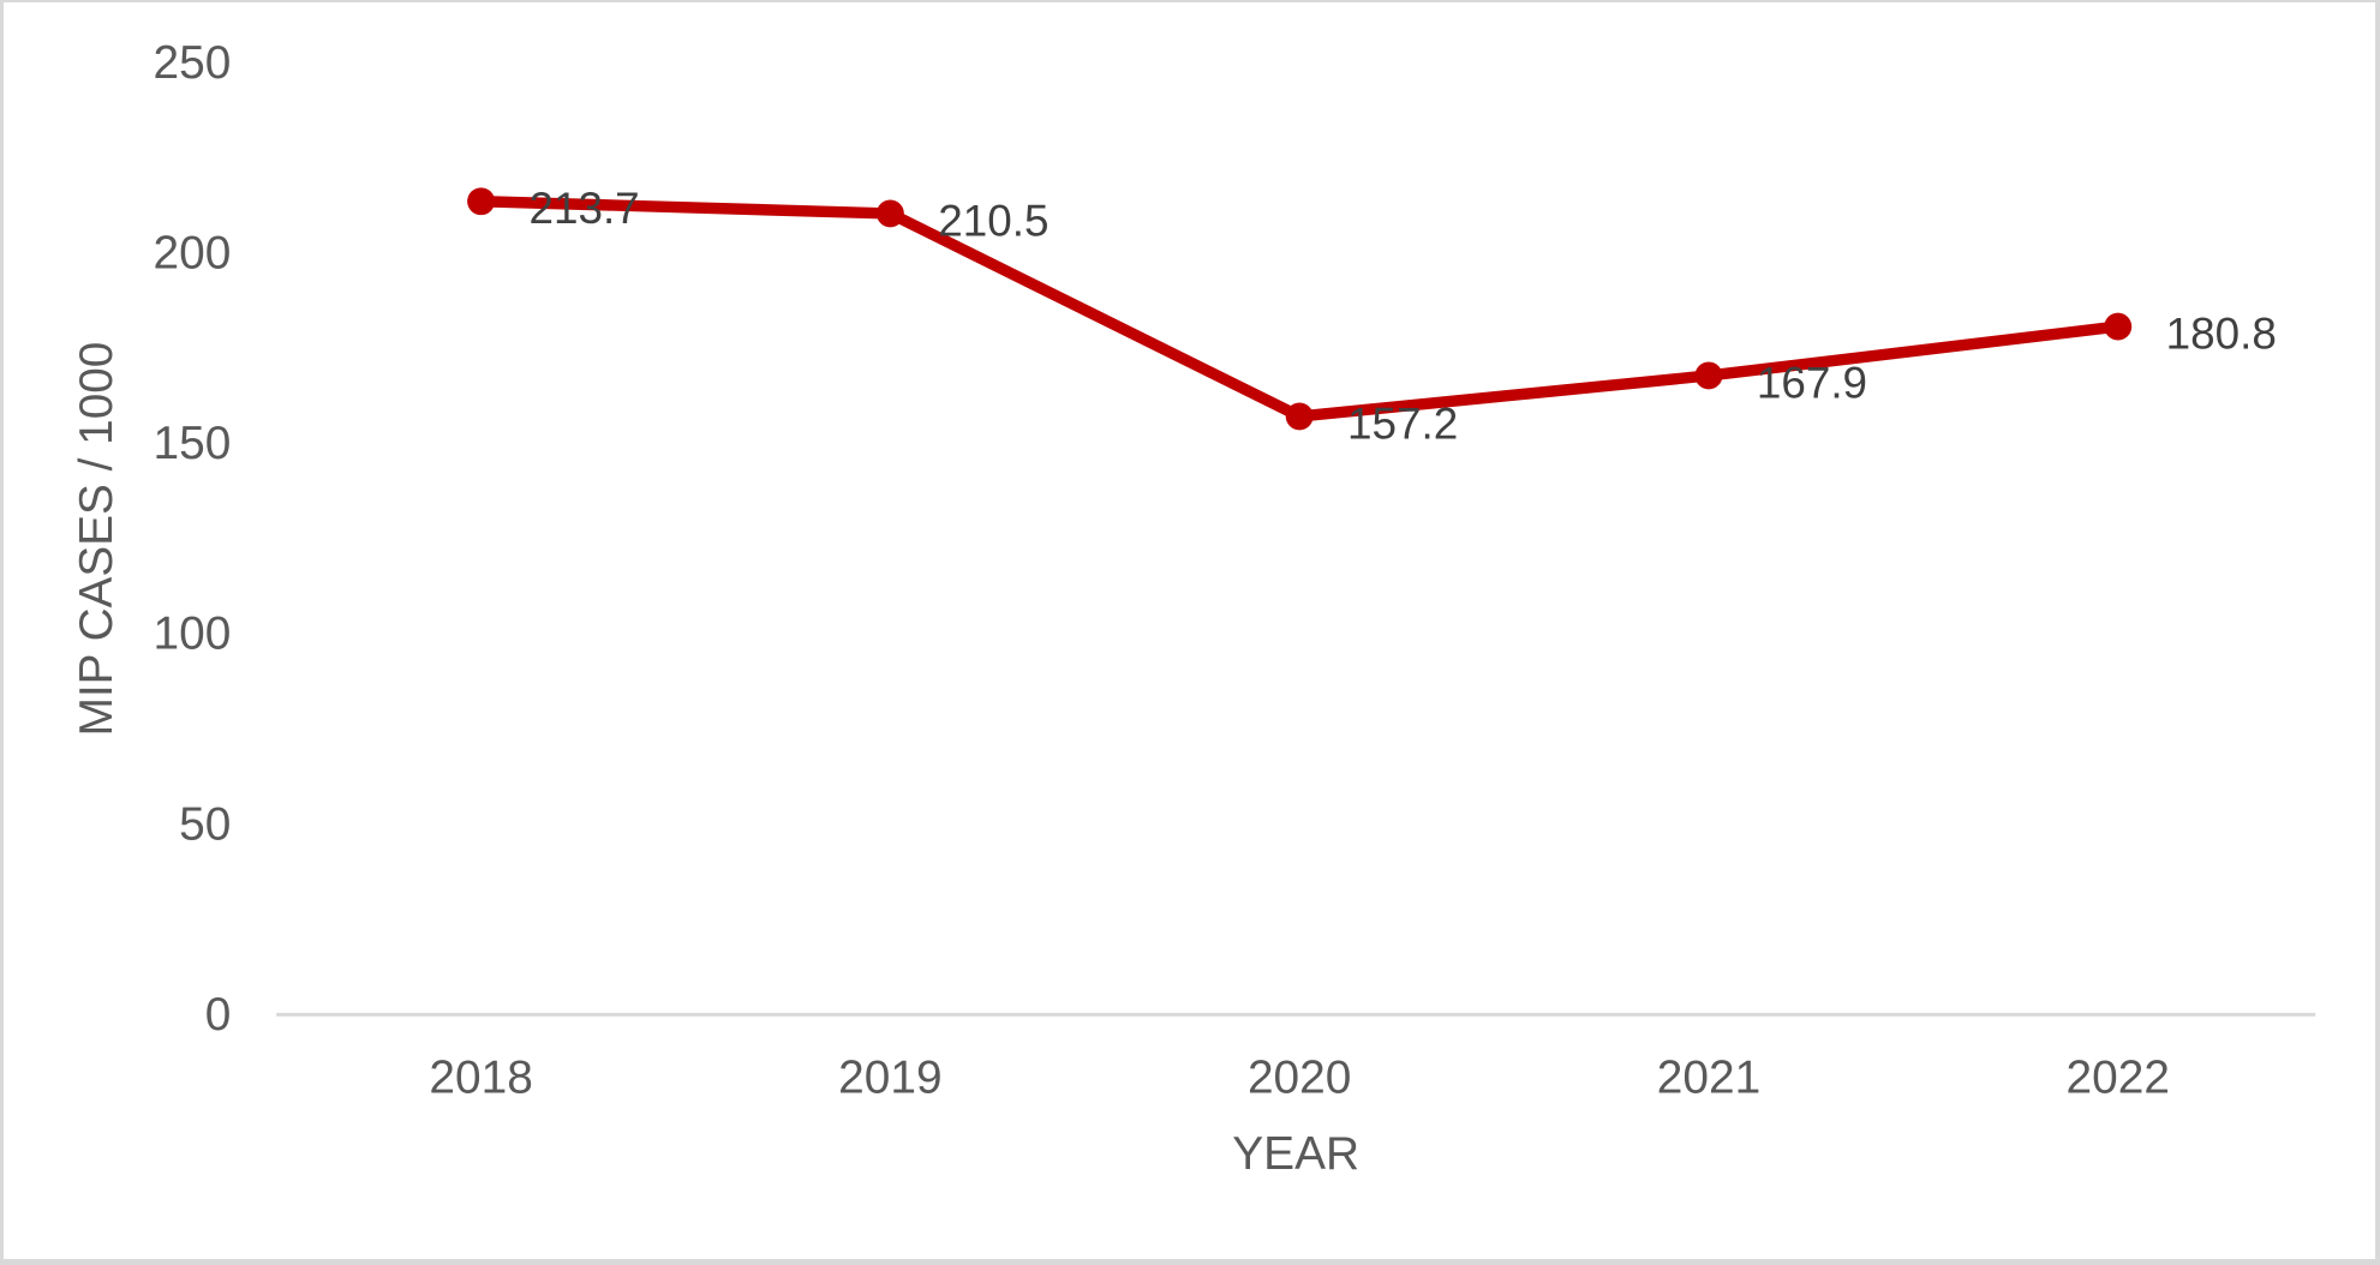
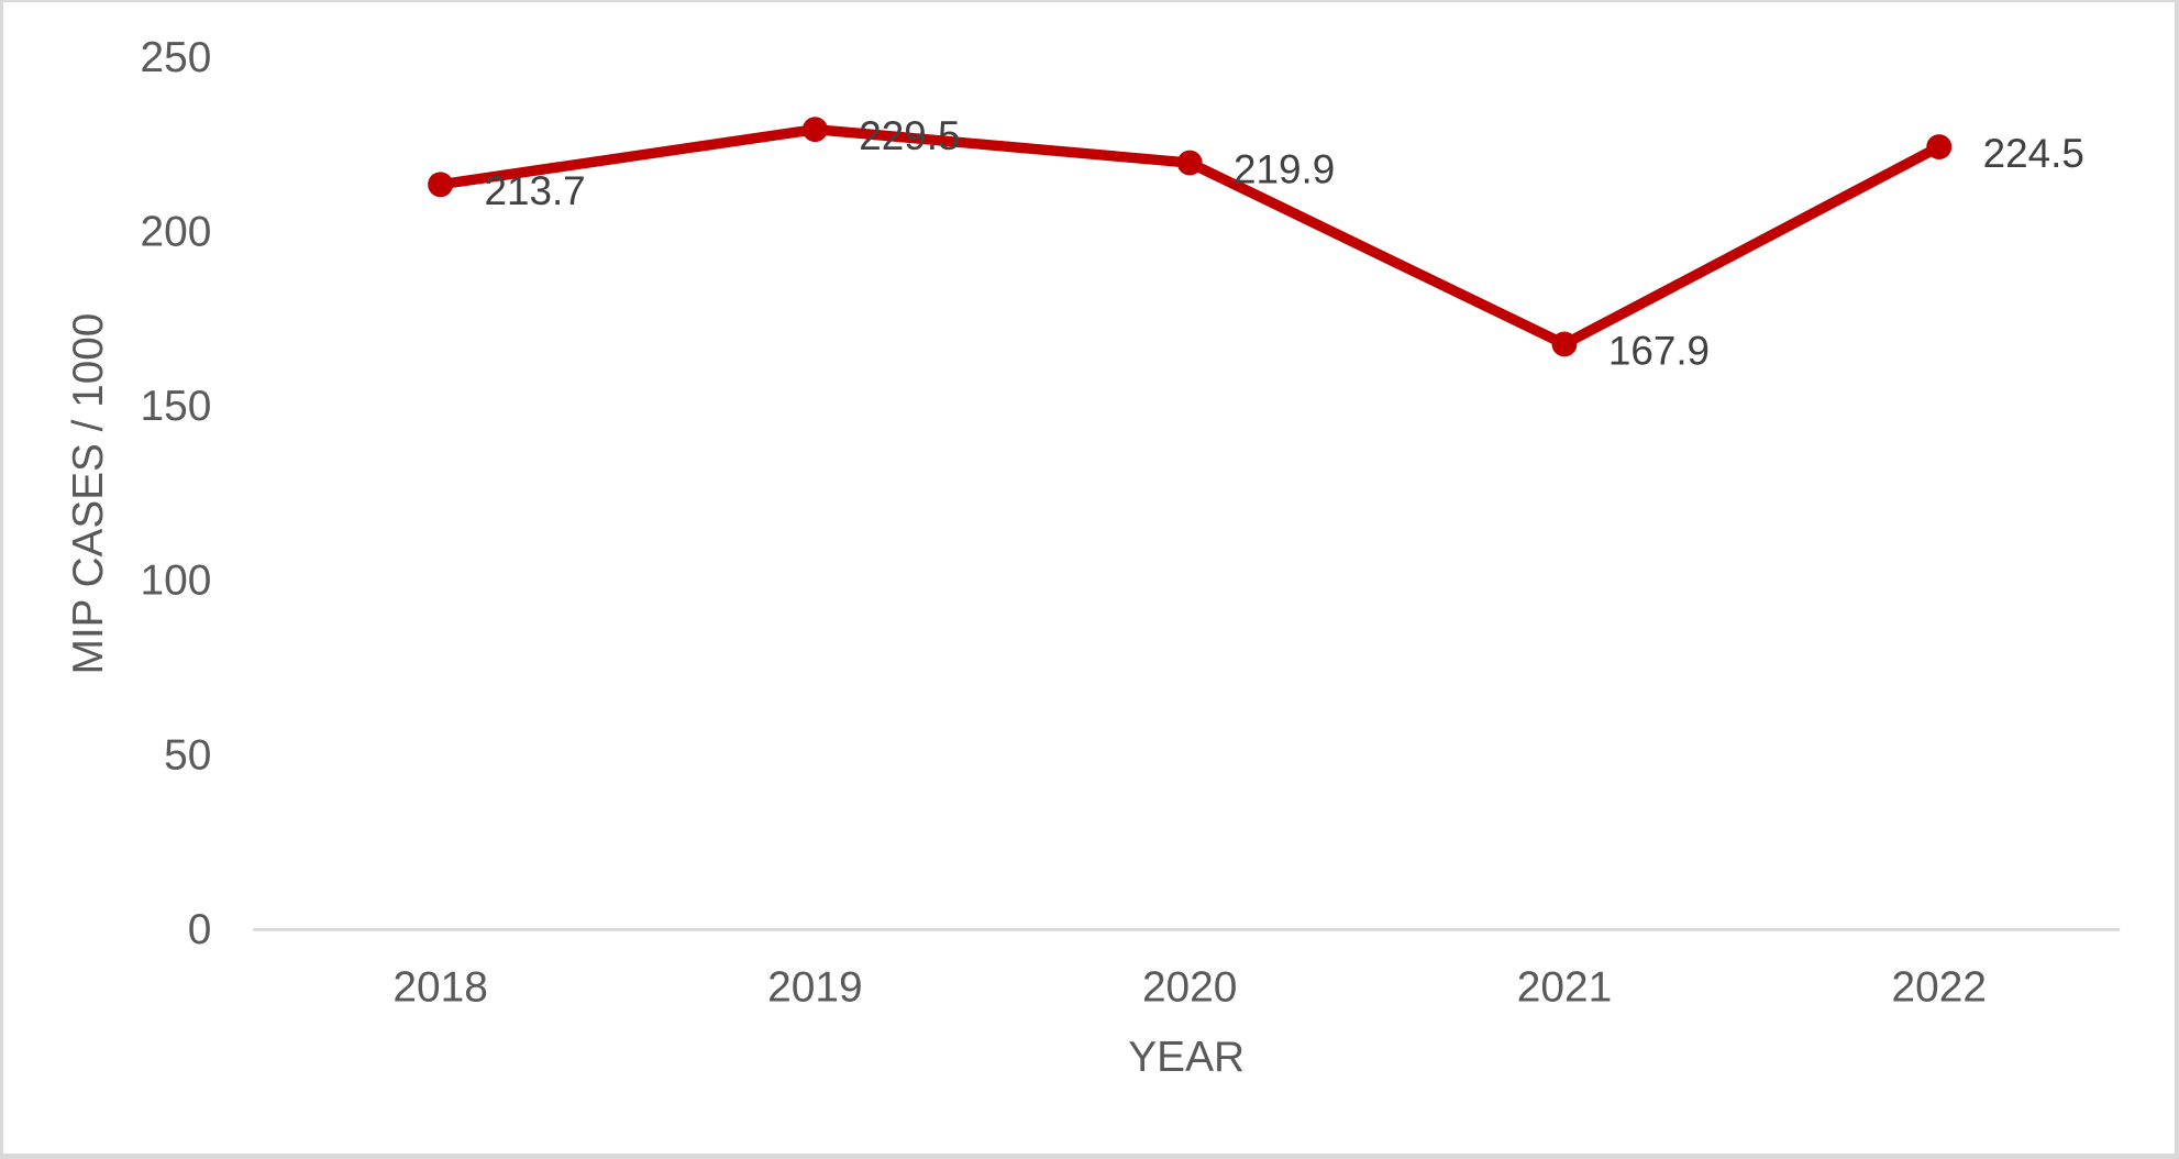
2019: 210.5 -> 229.5
2020: 157.2 -> 219.9
2022: 180.8 -> 224.5
